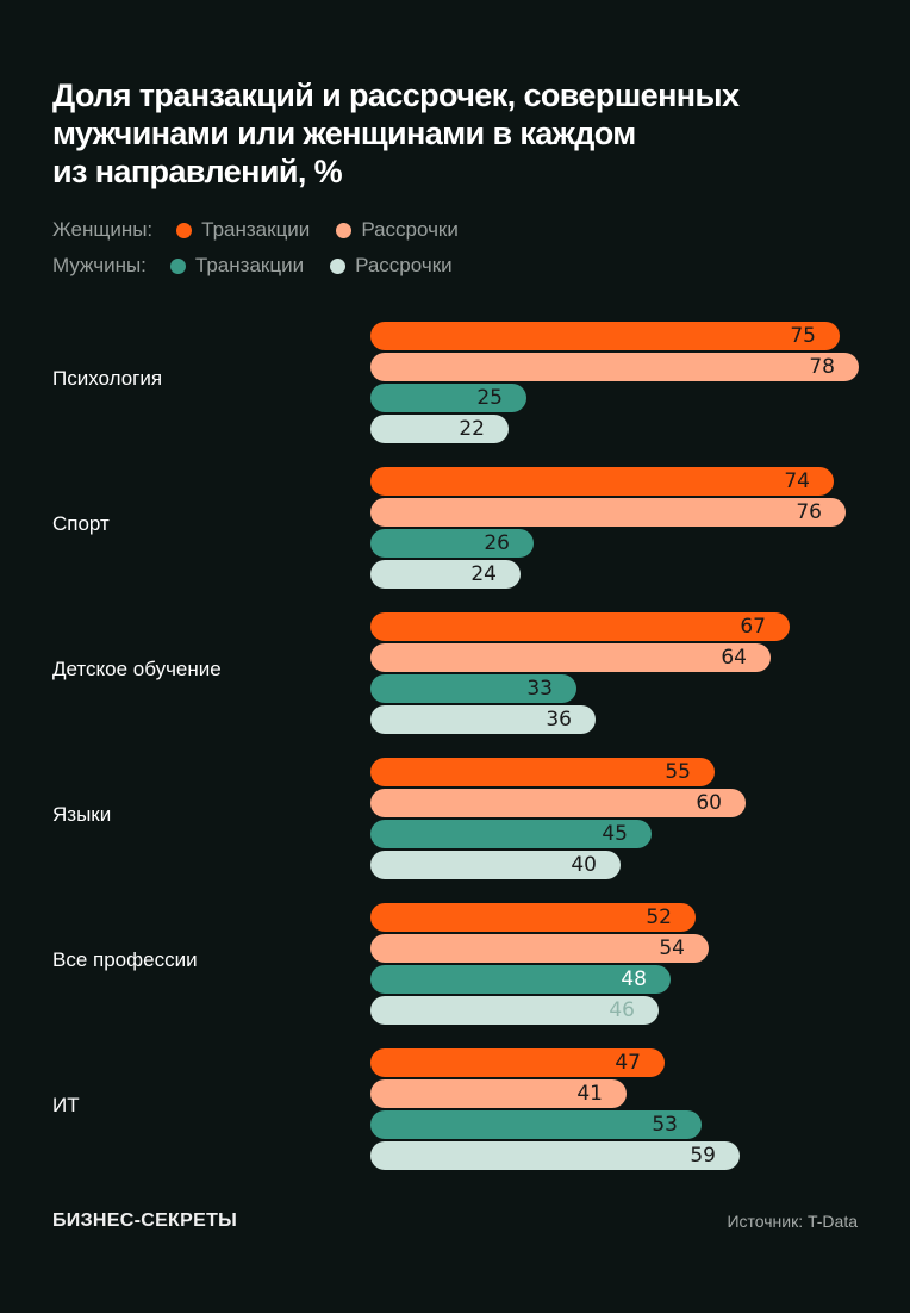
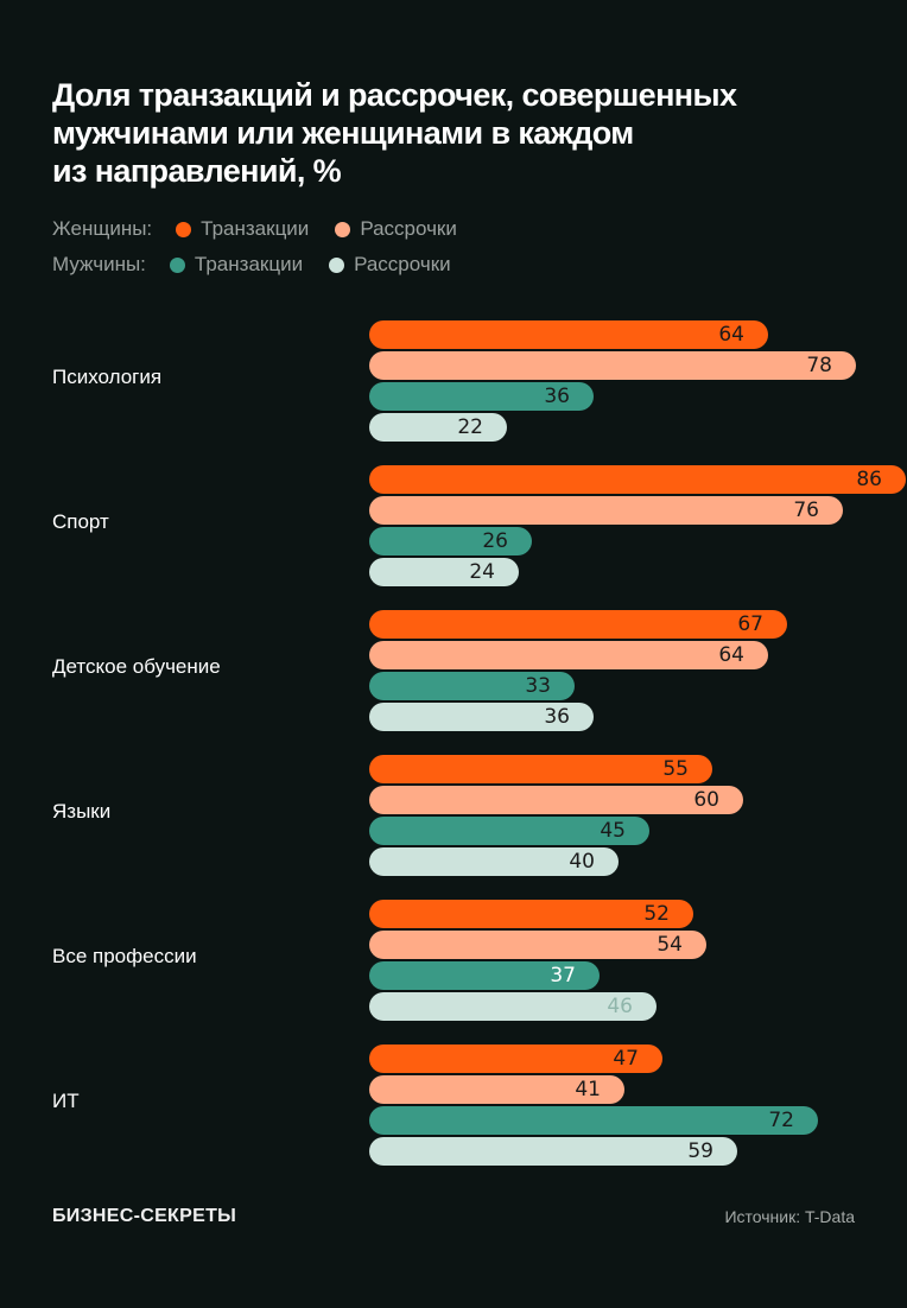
Женщины: Транзакции/Психология: 75 -> 64
Мужчины: Транзакции/Психология: 25 -> 36
Женщины: Транзакции/Спорт: 74 -> 86
Мужчины: Транзакции/Все профессии: 48 -> 37
Мужчины: Транзакции/ИТ: 53 -> 72
